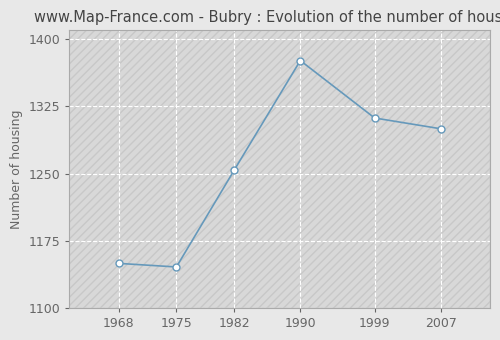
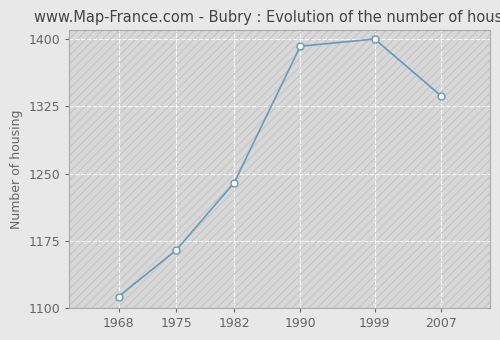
1968: 1150 -> 1113
1975: 1146 -> 1165
1982: 1254 -> 1240
1990: 1376 -> 1392
1999: 1312 -> 1400
2007: 1300 -> 1337
